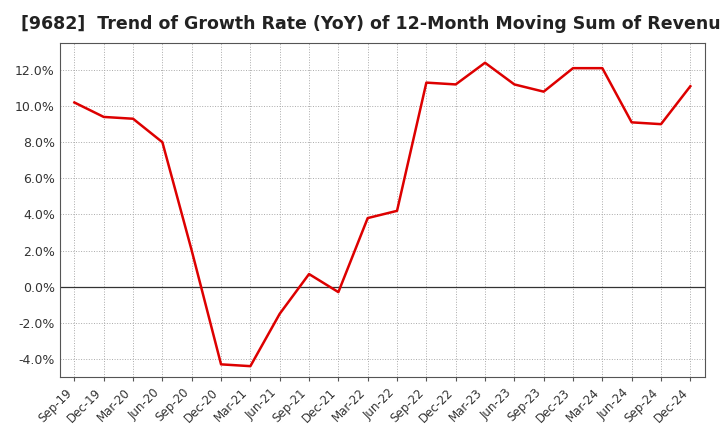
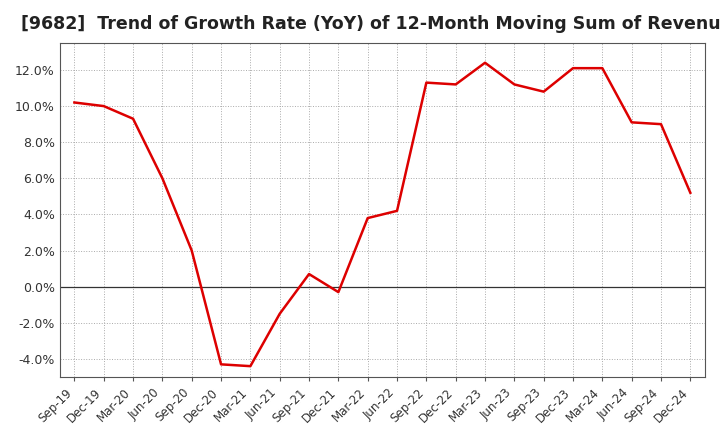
Dec-19: 9.4% -> 10.0%
Jun-20: 8.0% -> 6.0%
Dec-24: 11.1% -> 5.2%
